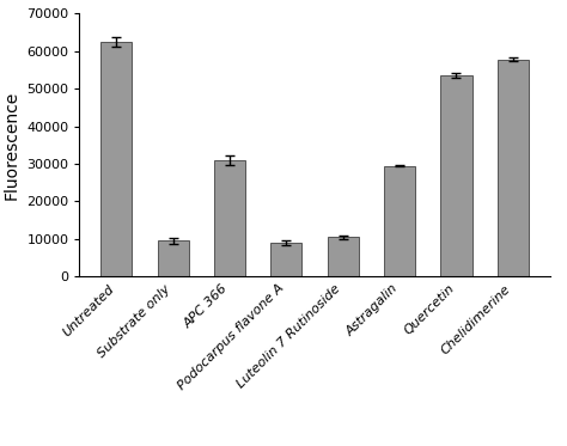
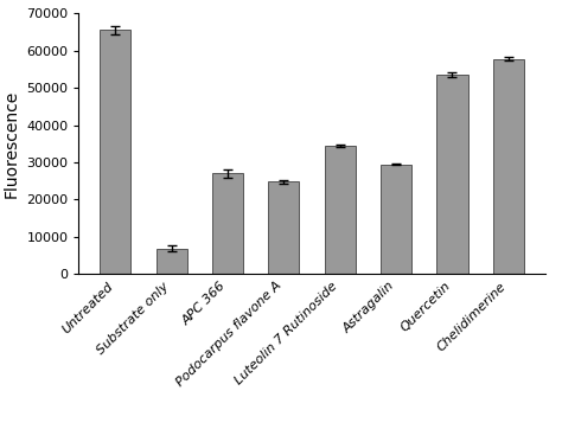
Untreated: 62500 -> 65500
Substrate only: 9500 -> 6800
APC 366: 31000 -> 27000
Podocarpus flavone A: 9000 -> 24800
Luteolin 7 Rutinoside: 10500 -> 34500
